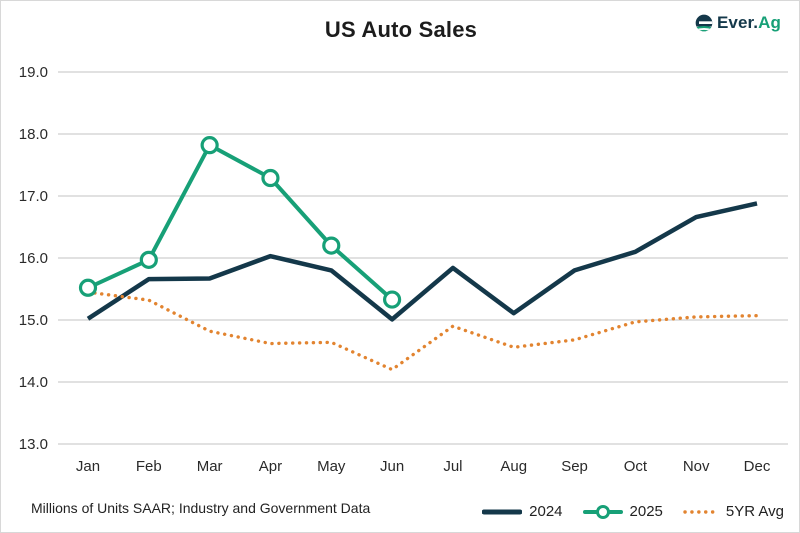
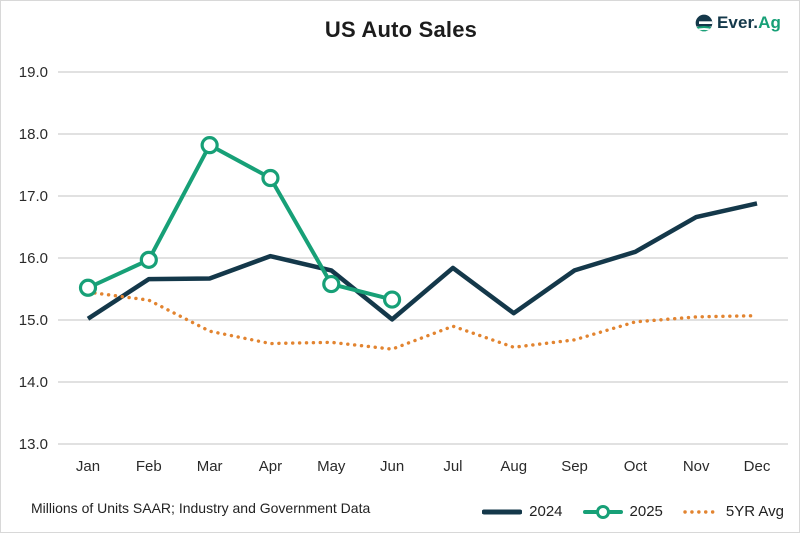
2025/May: 16.2 -> 15.6
5YR Avg/Jun: 14.2 -> 14.5
